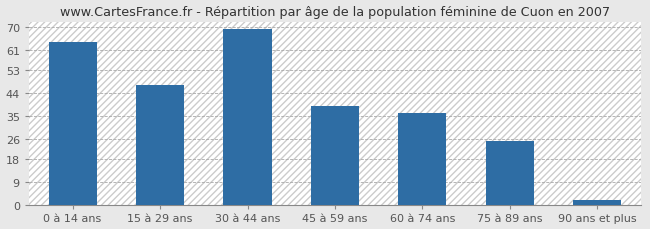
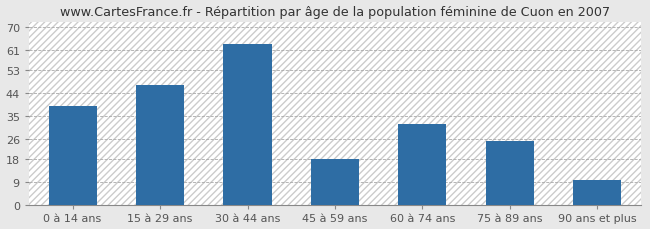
0 à 14 ans: 64 -> 39
30 à 44 ans: 69 -> 63
45 à 59 ans: 39 -> 18
60 à 74 ans: 36 -> 32
90 ans et plus: 2 -> 10
